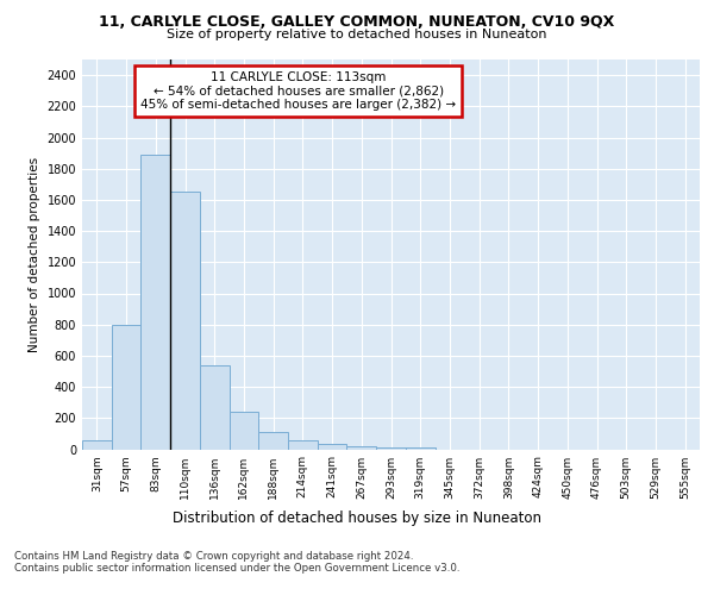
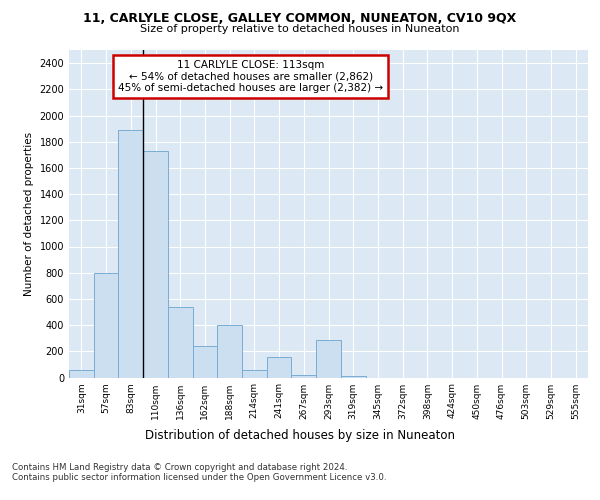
110sqm: 1650 -> 1730
188sqm: 110 -> 400
241sqm: 40 -> 160
293sqm: 10 -> 290
